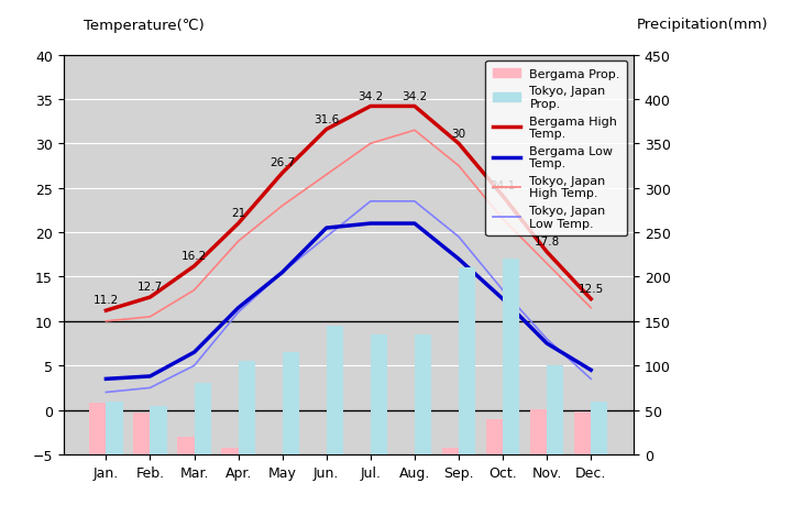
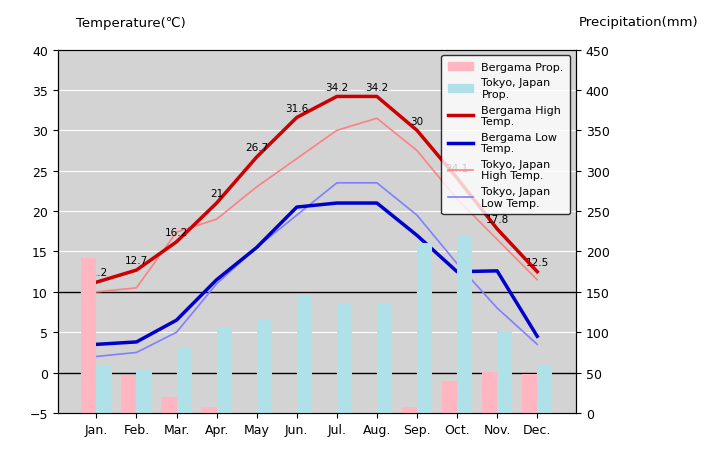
Bergama Prop./Jan.: 58 -> 192
Tokyo, Japan High Temp./Mar.: 13.5 -> 17.4
Bergama Low Temp./Nov.: 7.5 -> 12.6
